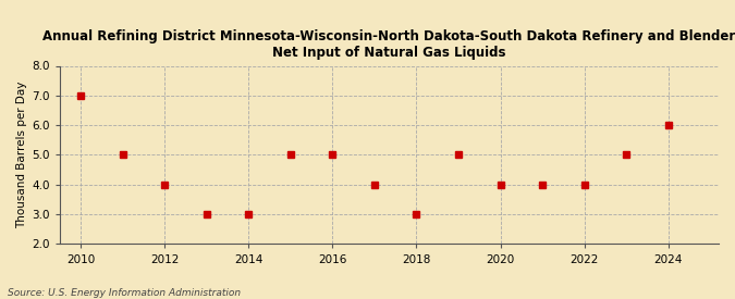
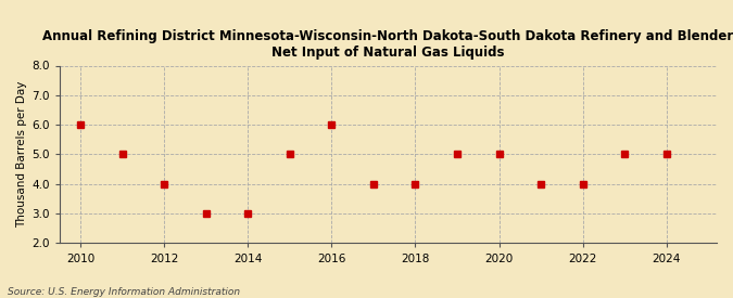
2010: 7 -> 6
2016: 5 -> 6
2018: 3 -> 4
2020: 4 -> 5
2024: 6 -> 5
